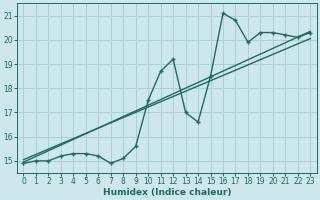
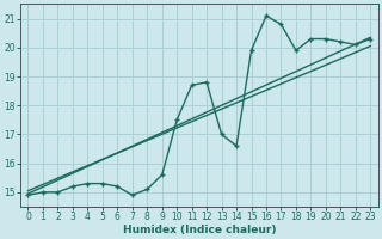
12: 19.2 -> 18.8
15: 18.5 -> 19.9
